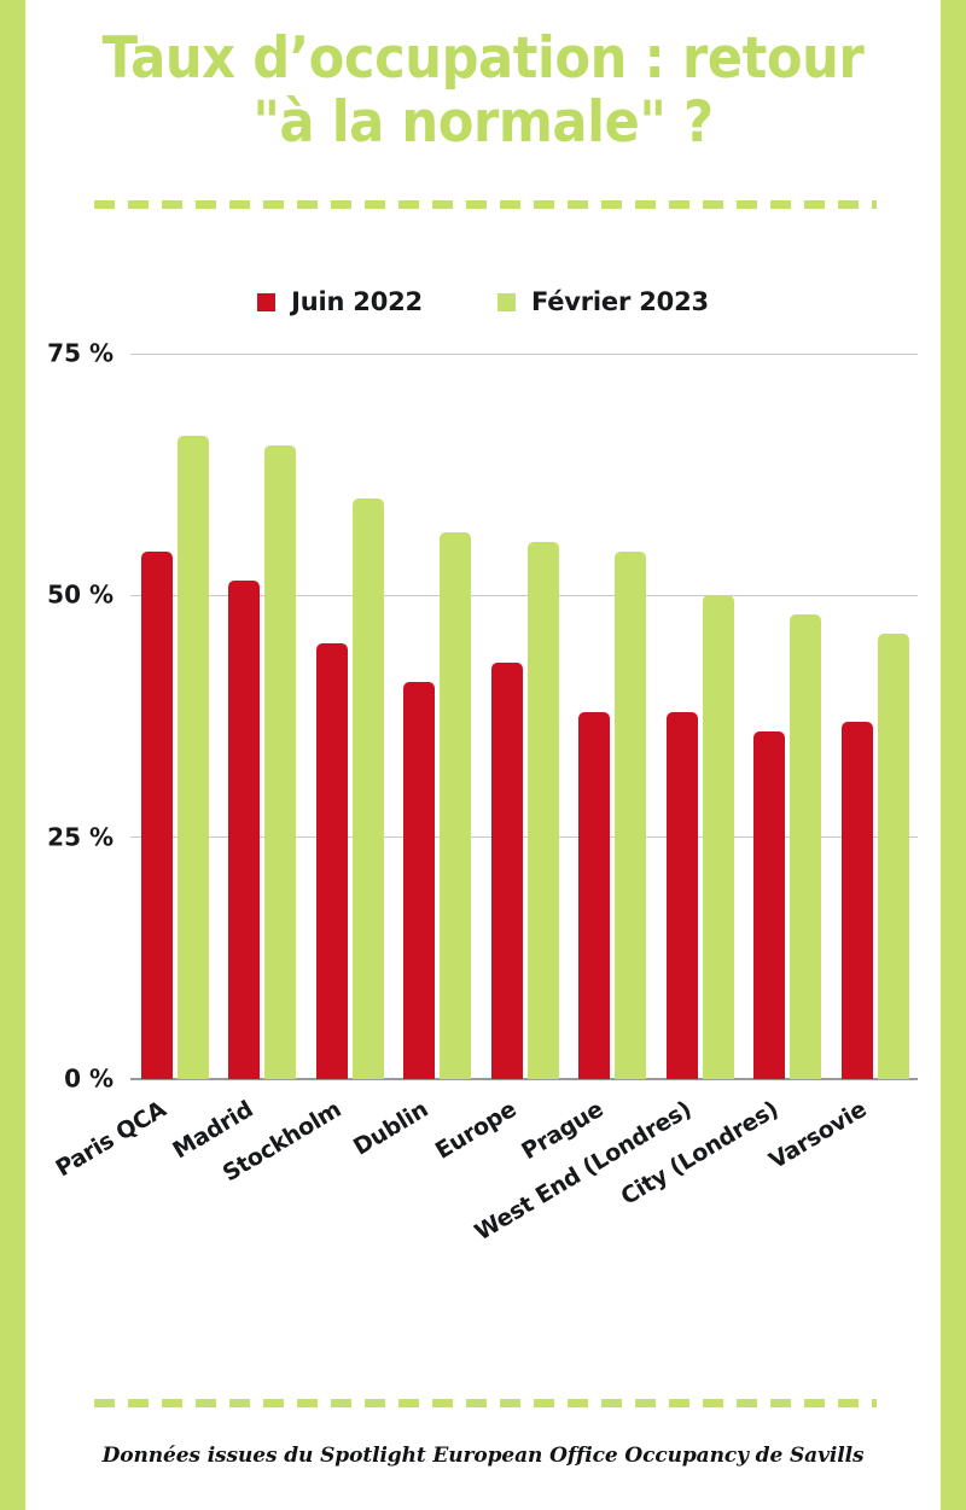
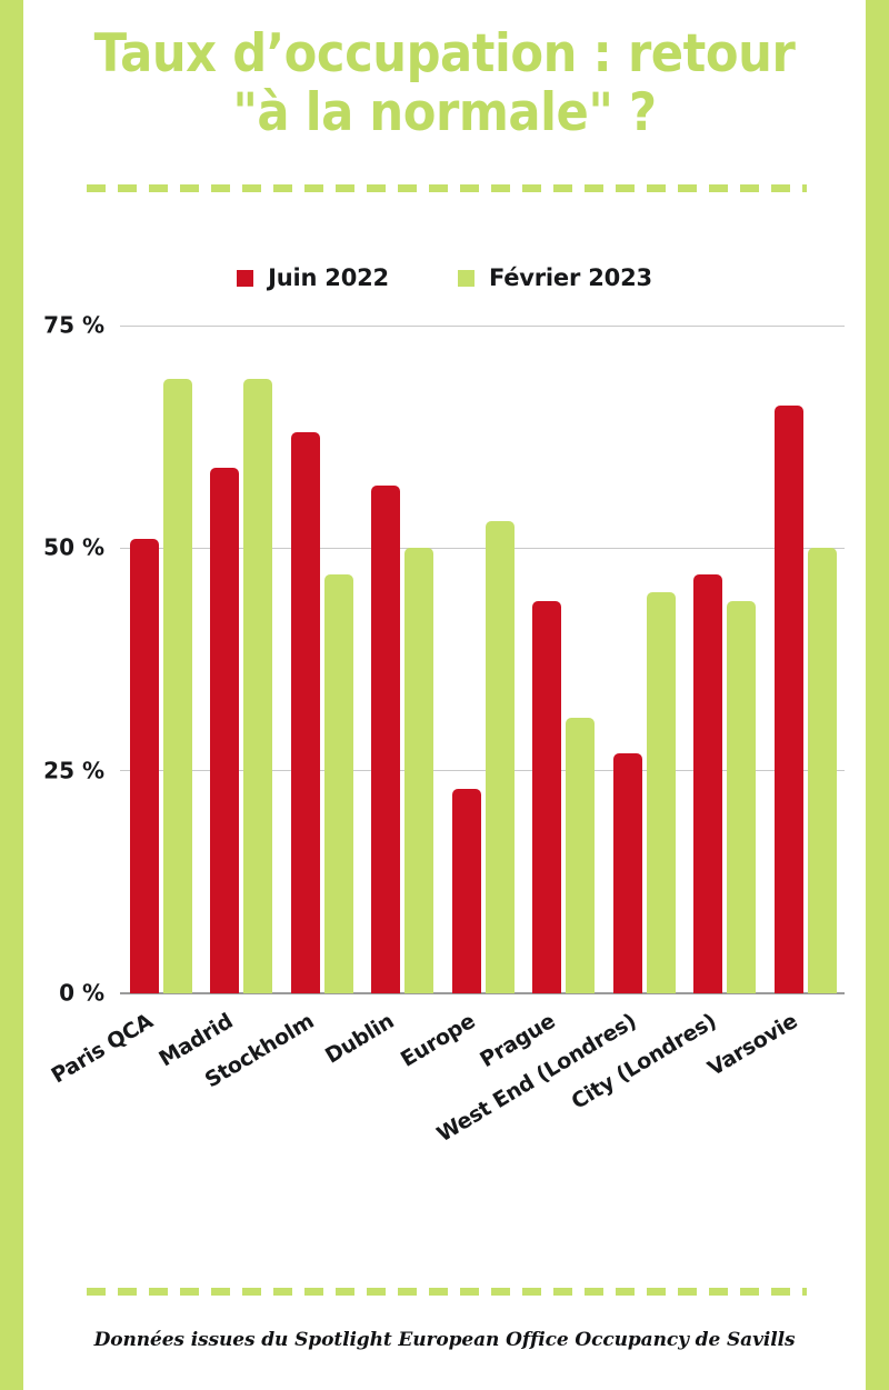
Juin 2022/Paris QCA: 54% -> 51%
Février 2023/Paris QCA: 66% -> 69%
Juin 2022/Madrid: 52% -> 59%
Février 2023/Madrid: 66% -> 69%
Juin 2022/Stockholm: 45% -> 63%
Février 2023/Stockholm: 60% -> 47%
Juin 2022/Dublin: 41% -> 57%
Février 2023/Dublin: 56% -> 50%
Juin 2022/Europe: 43% -> 23%
Février 2023/Europe: 56% -> 53%
Juin 2022/Prague: 38% -> 44%
Février 2023/Prague: 54% -> 31%
Juin 2022/West End (Londres): 38% -> 27%
Février 2023/West End (Londres): 50% -> 45%
Juin 2022/City (Londres): 36% -> 47%
Février 2023/City (Londres): 48% -> 44%
Juin 2022/Varsovie: 37% -> 66%
Février 2023/Varsovie: 46% -> 50%
